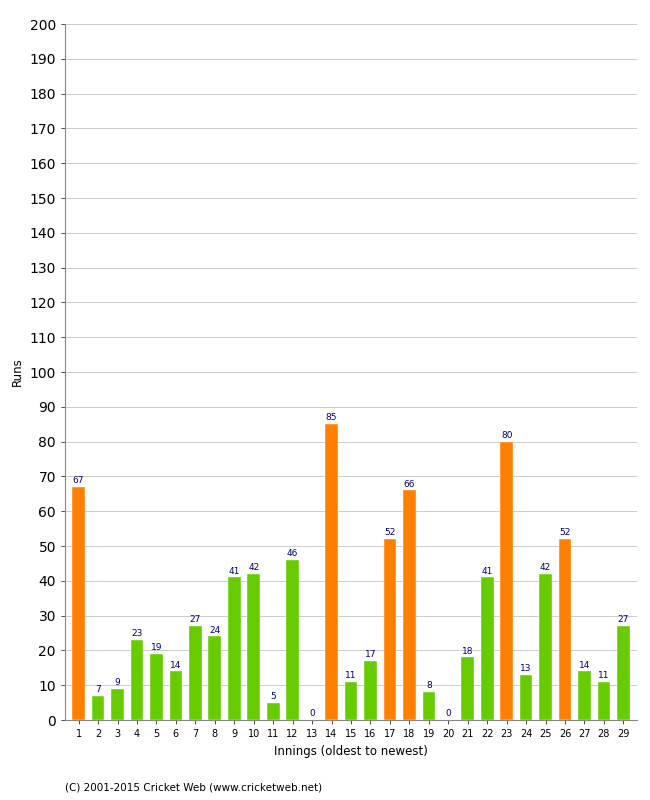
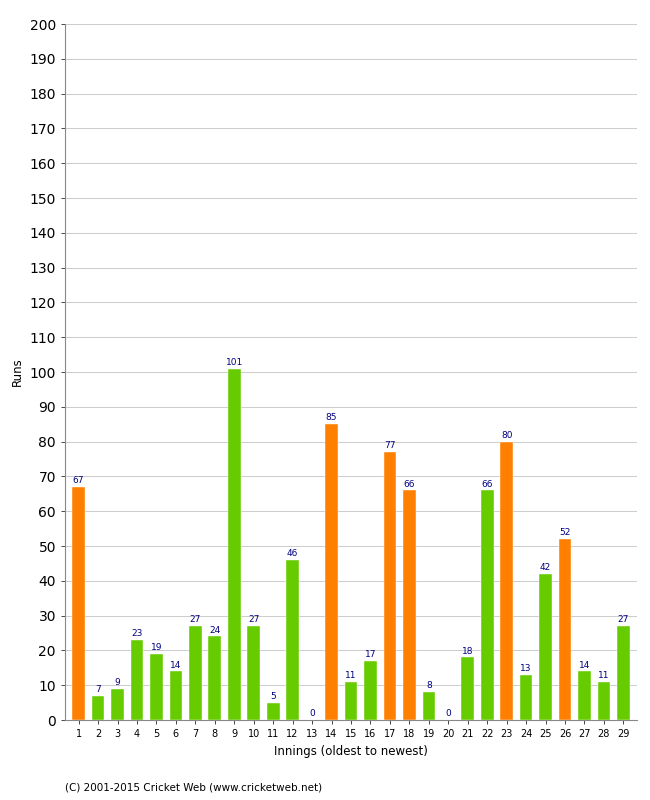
9: 41 -> 101
10: 42 -> 27
17: 52 -> 77
22: 41 -> 66
